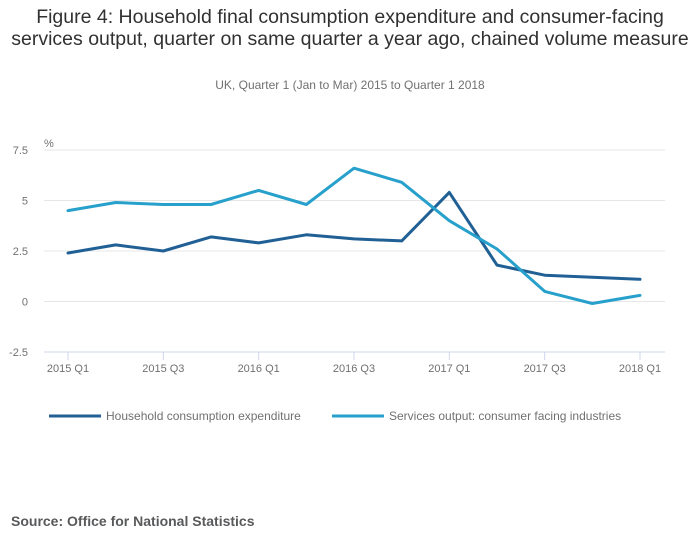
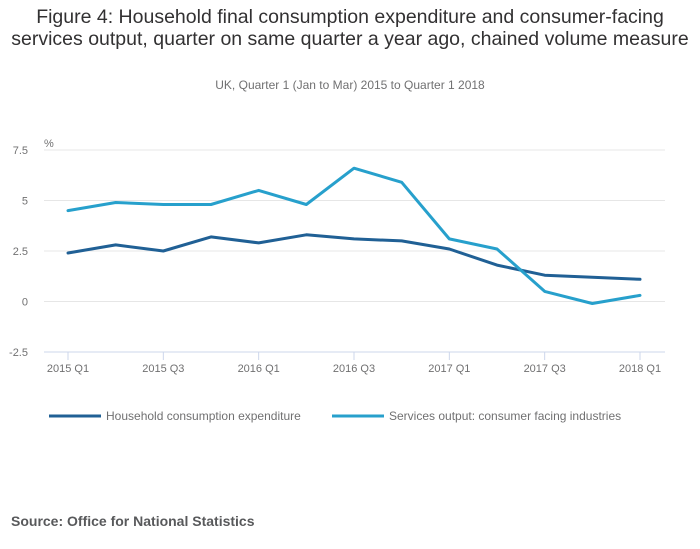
Household consumption expenditure/2017 Q1: 5.4 -> 2.6
Services output: consumer facing industries/2017 Q1: 4.0 -> 3.1
